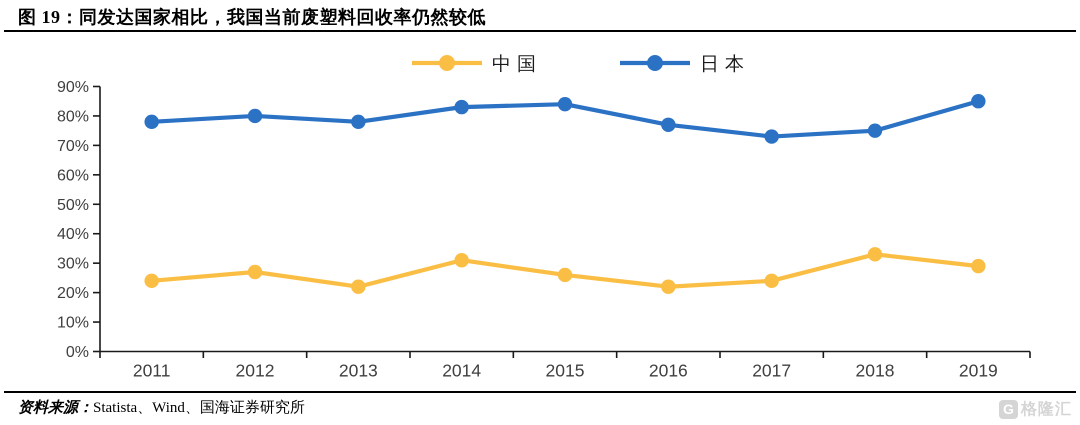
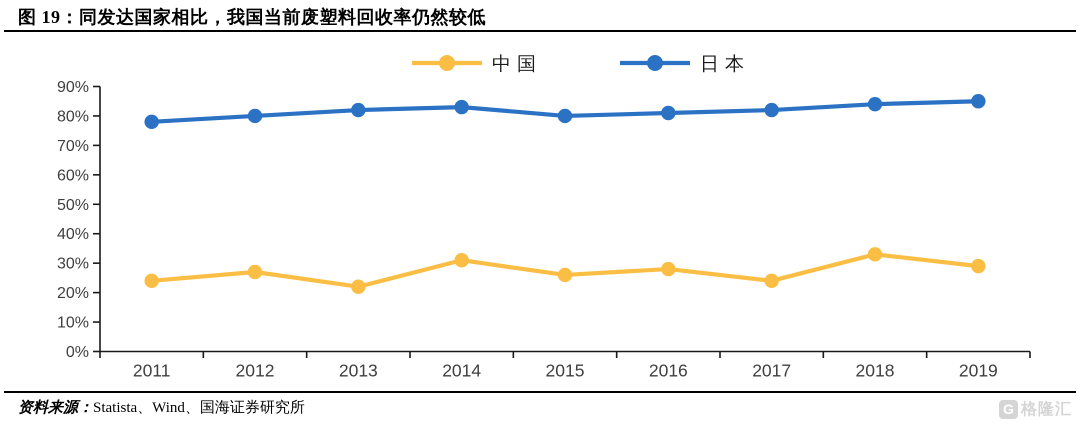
日本/2013: 78% -> 82%
日本/2015: 84% -> 80%
中国/2016: 22% -> 28%
日本/2016: 77% -> 81%
日本/2017: 73% -> 82%
日本/2018: 75% -> 84%
